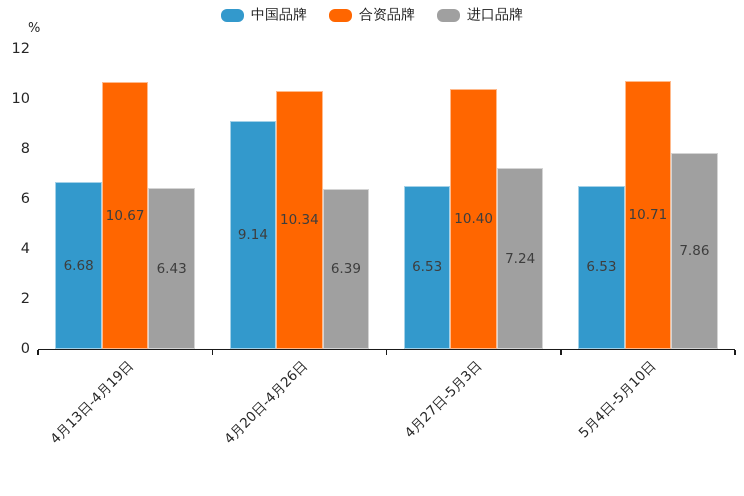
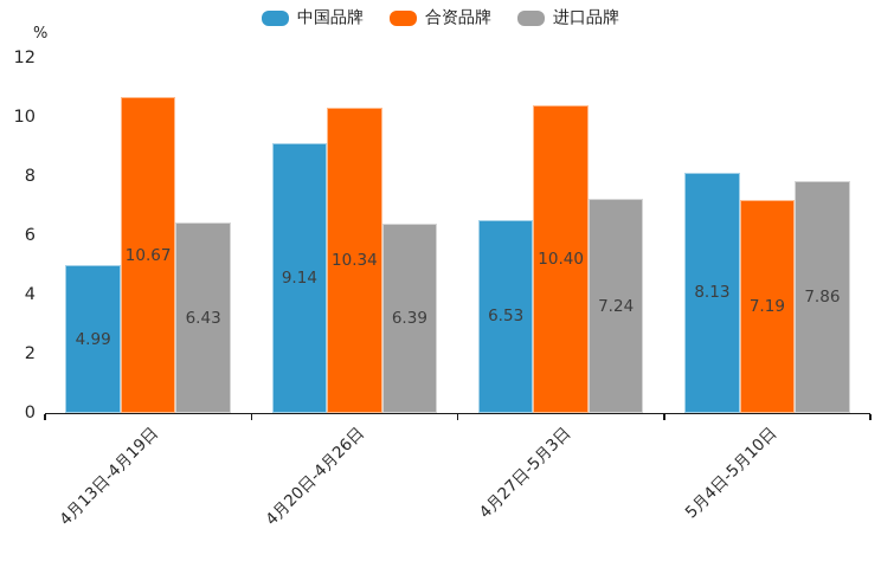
中国品牌/4月13日-4月19日: 6.68 -> 4.99
中国品牌/5月4日-5月10日: 6.53 -> 8.13
合资品牌/5月4日-5月10日: 10.71 -> 7.19
